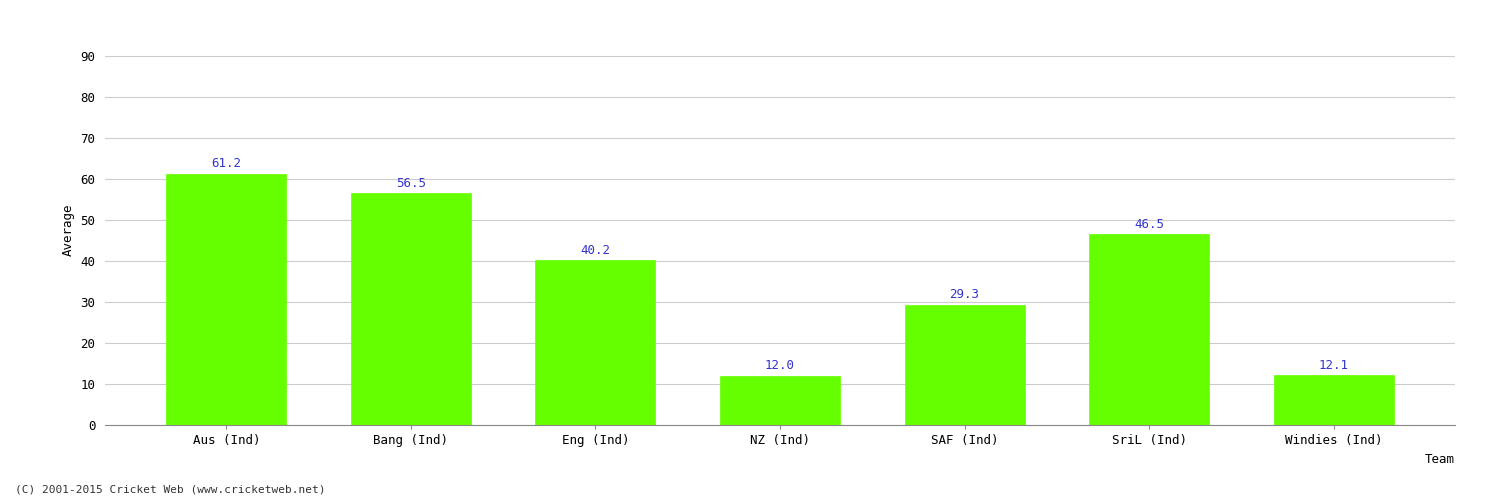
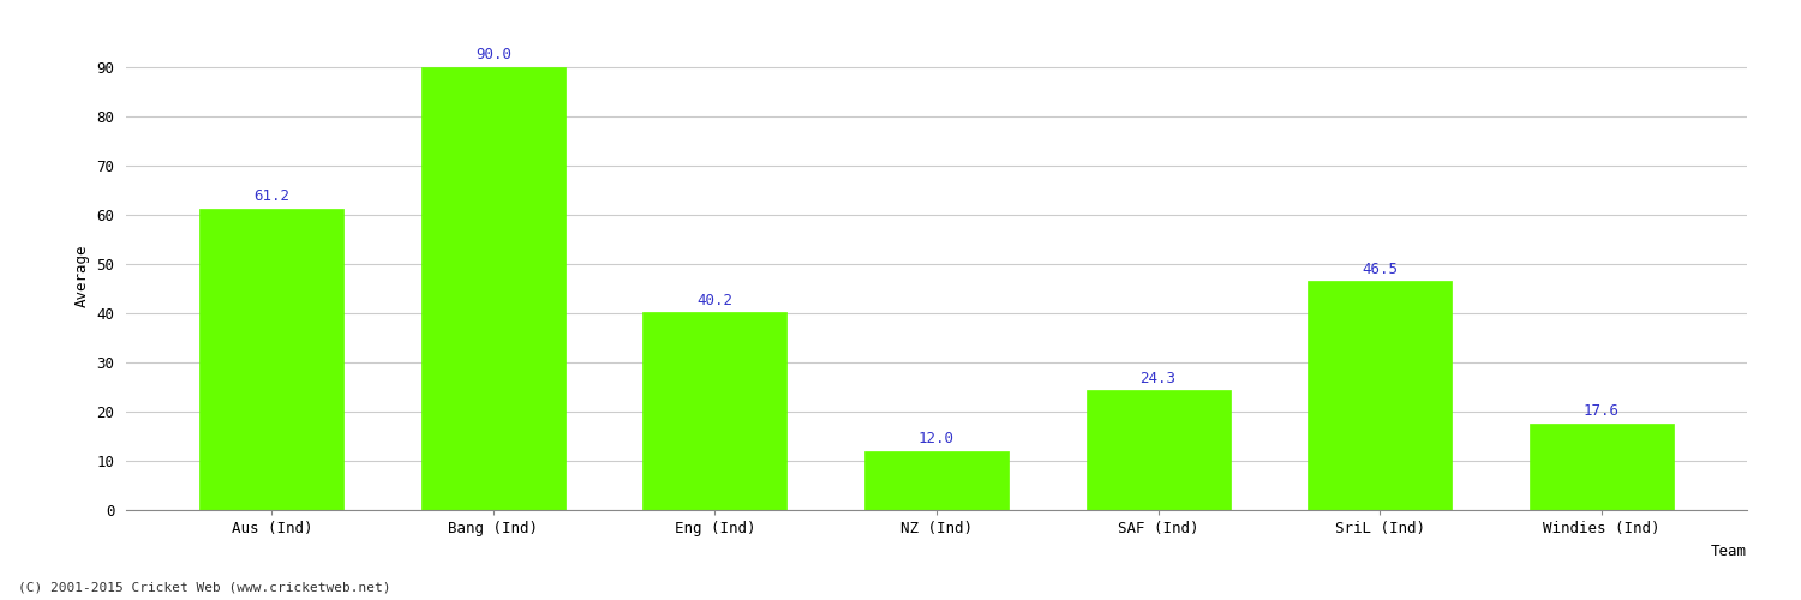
Bang (Ind): 56.5 -> 90.0
SAF (Ind): 29.3 -> 24.3
Windies (Ind): 12.1 -> 17.6
